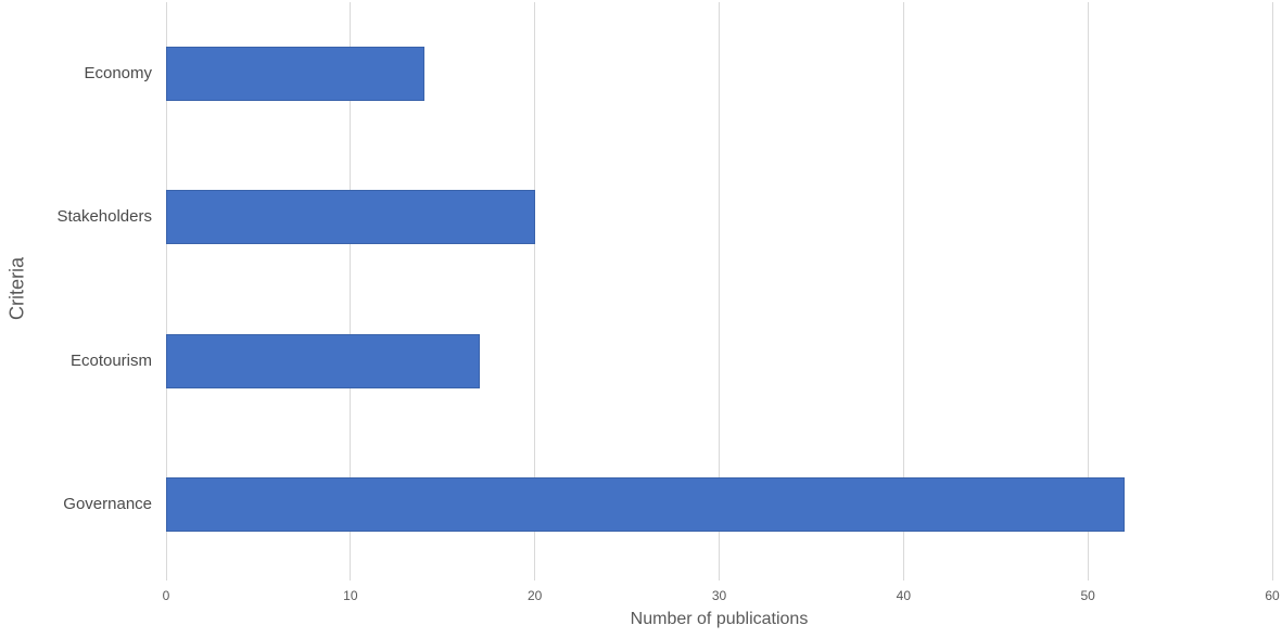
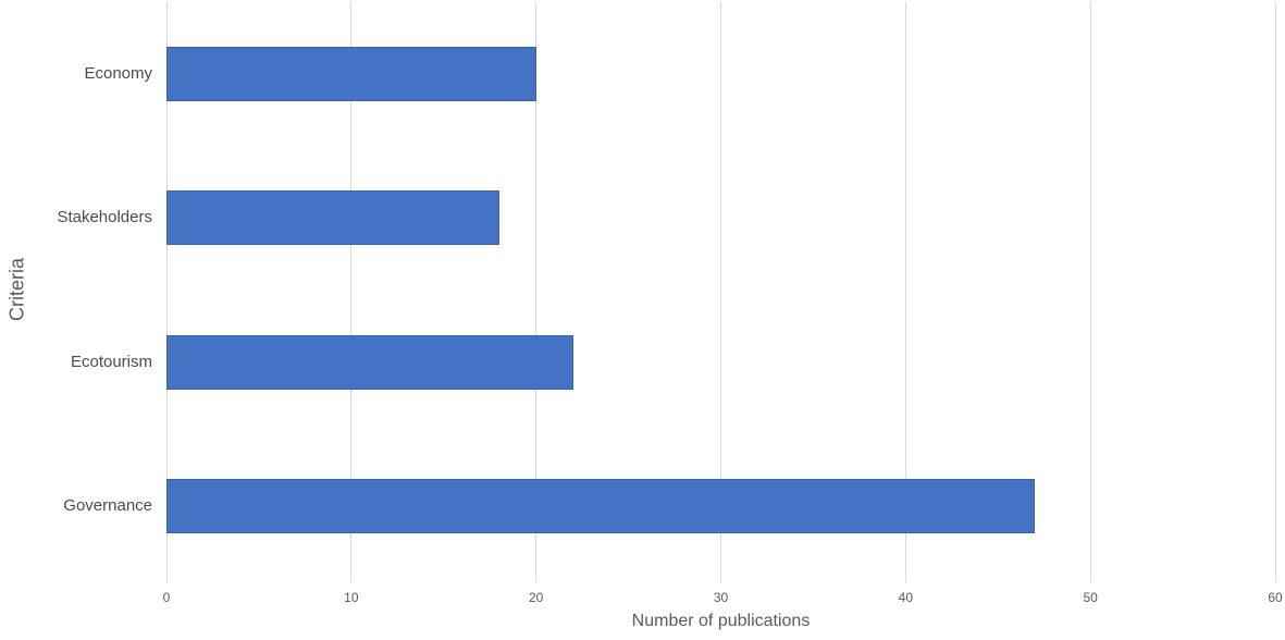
Economy: 14 -> 20
Stakeholders: 20 -> 18
Ecotourism: 17 -> 22
Governance: 52 -> 47
